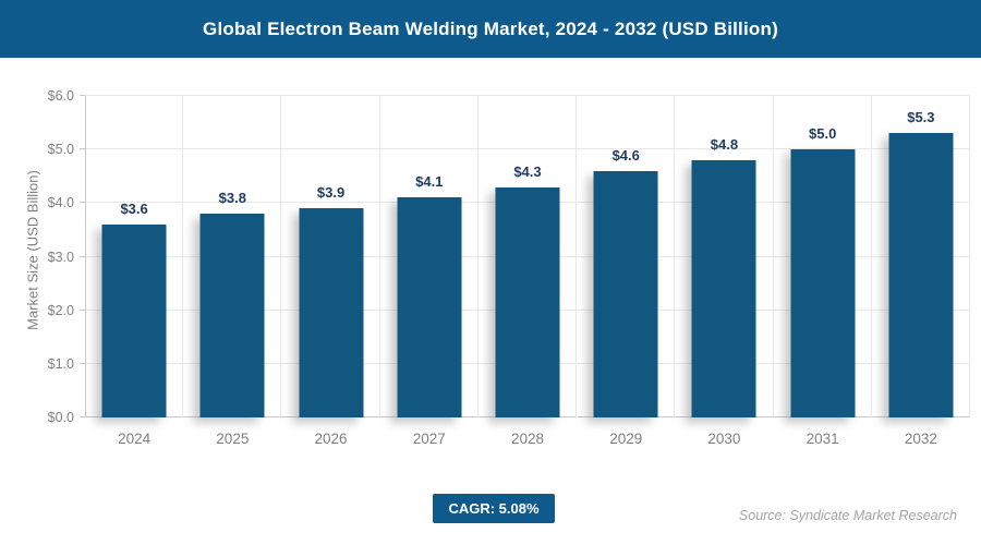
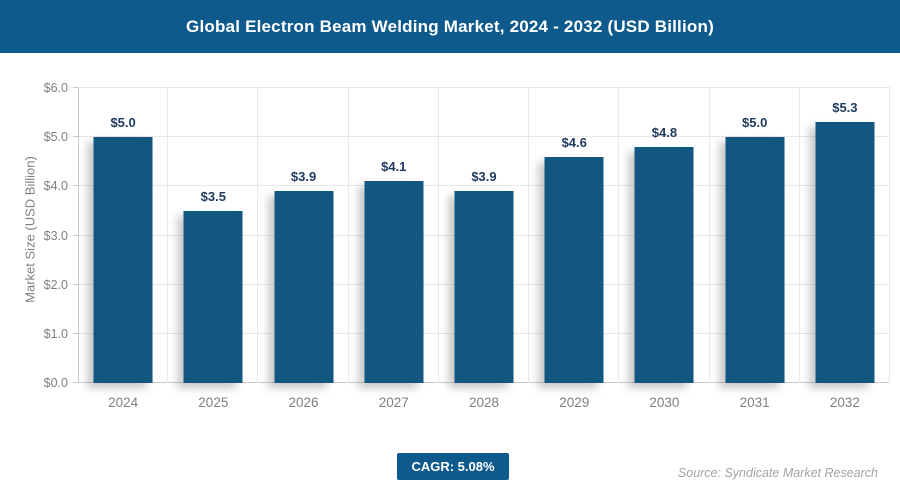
2024: $3.6 -> $5.0
2025: $3.8 -> $3.5
2028: $4.3 -> $3.9
